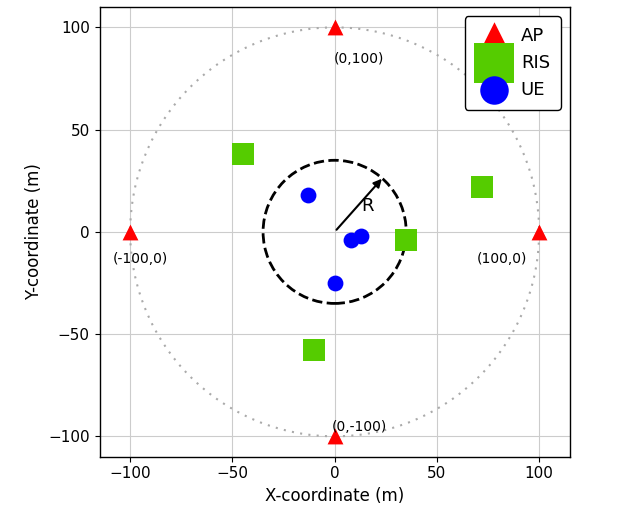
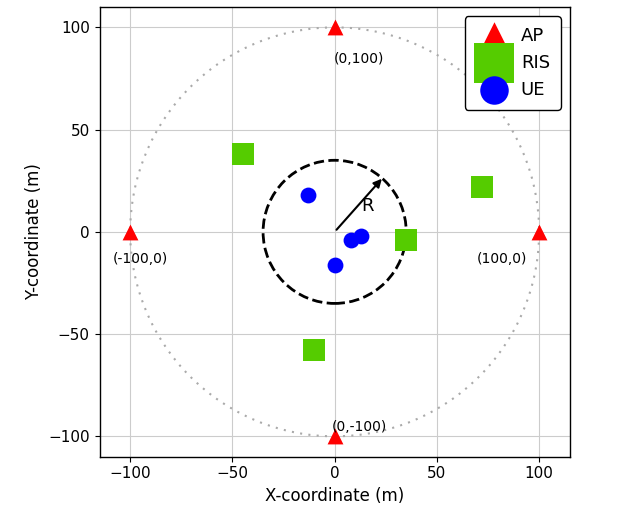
UE/0: -25 -> -16
